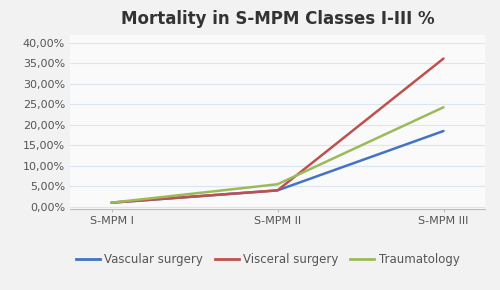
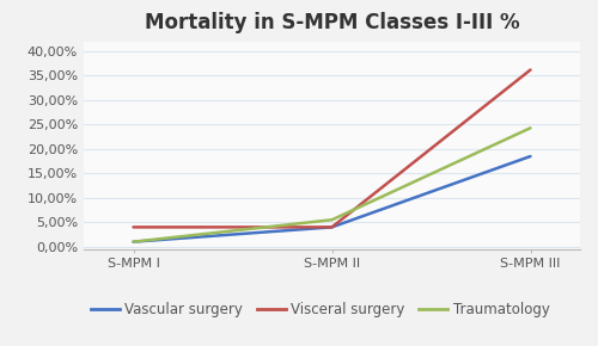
Visceral surgery/S-MPM I: 1,0% -> 4,0%
